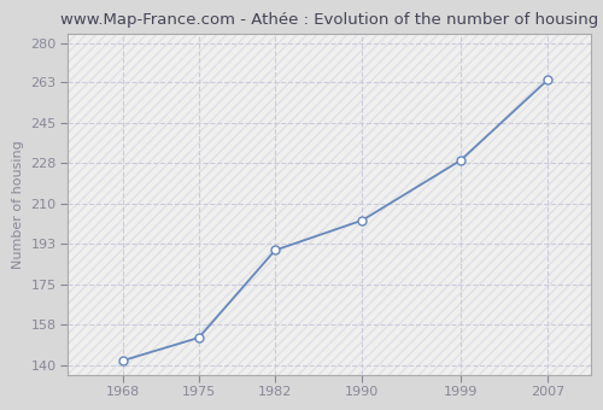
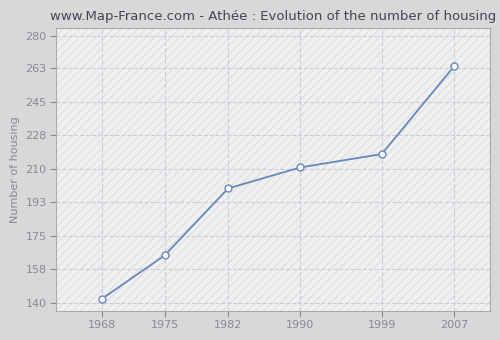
1975: 152 -> 165
1982: 190 -> 200
1990: 203 -> 211
1999: 229 -> 218
